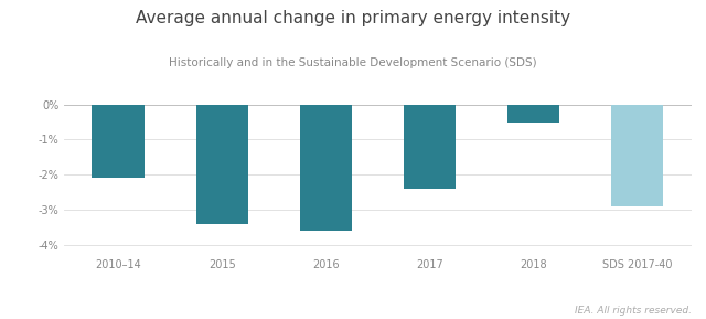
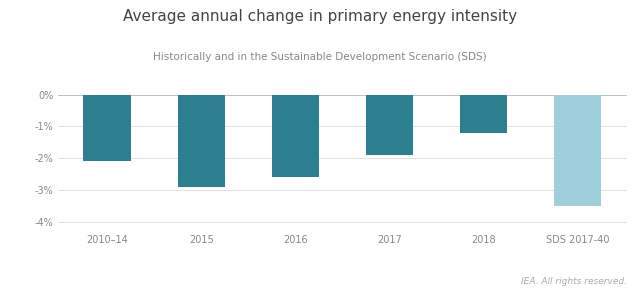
2015: -3.4% -> -2.9%
2016: -3.6% -> -2.6%
2017: -2.4% -> -1.9%
2018: -0.5% -> -1.2%
SDS 2017-40: -2.9% -> -3.5%
